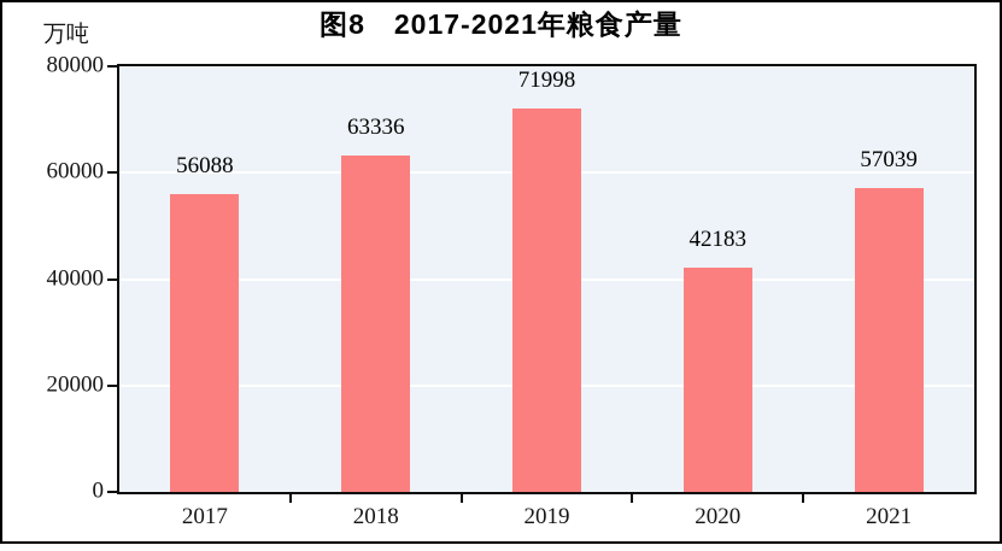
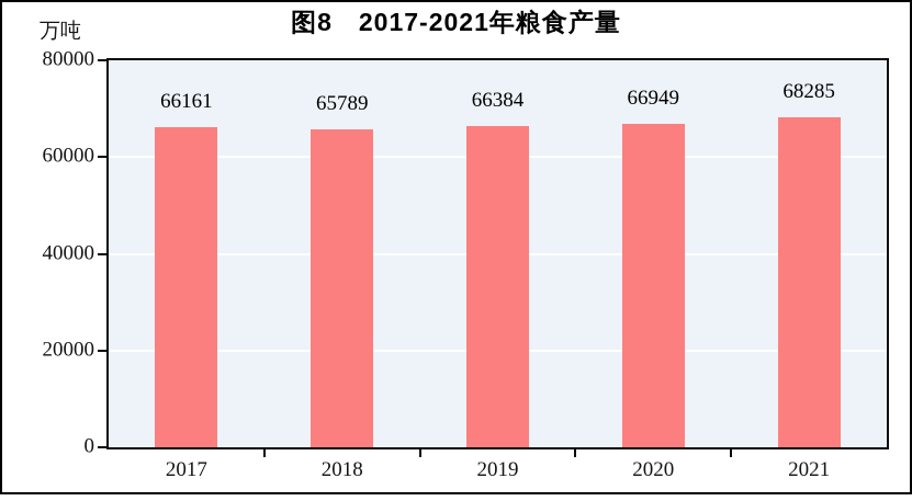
2017: 56088 -> 66161
2018: 63336 -> 65789
2019: 71998 -> 66384
2020: 42183 -> 66949
2021: 57039 -> 68285
